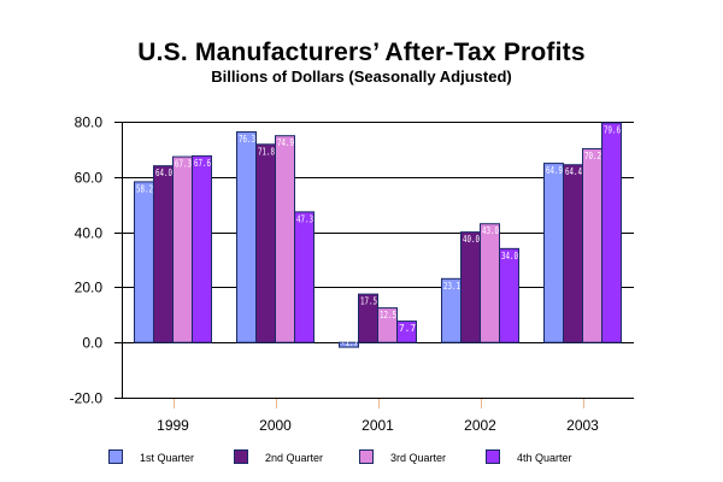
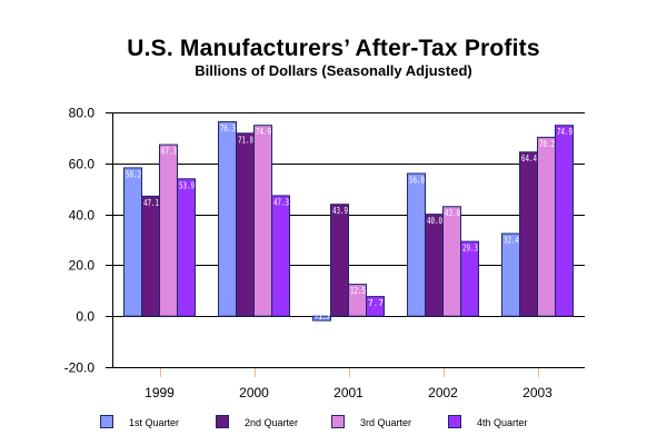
2nd Quarter/1999: 64.0 -> 47.1
4th Quarter/1999: 67.6 -> 53.9
2nd Quarter/2001: 17.5 -> 43.9
1st Quarter/2002: 23.1 -> 56.0
4th Quarter/2002: 34.0 -> 29.3
1st Quarter/2003: 64.9 -> 32.4
4th Quarter/2003: 79.6 -> 74.9
